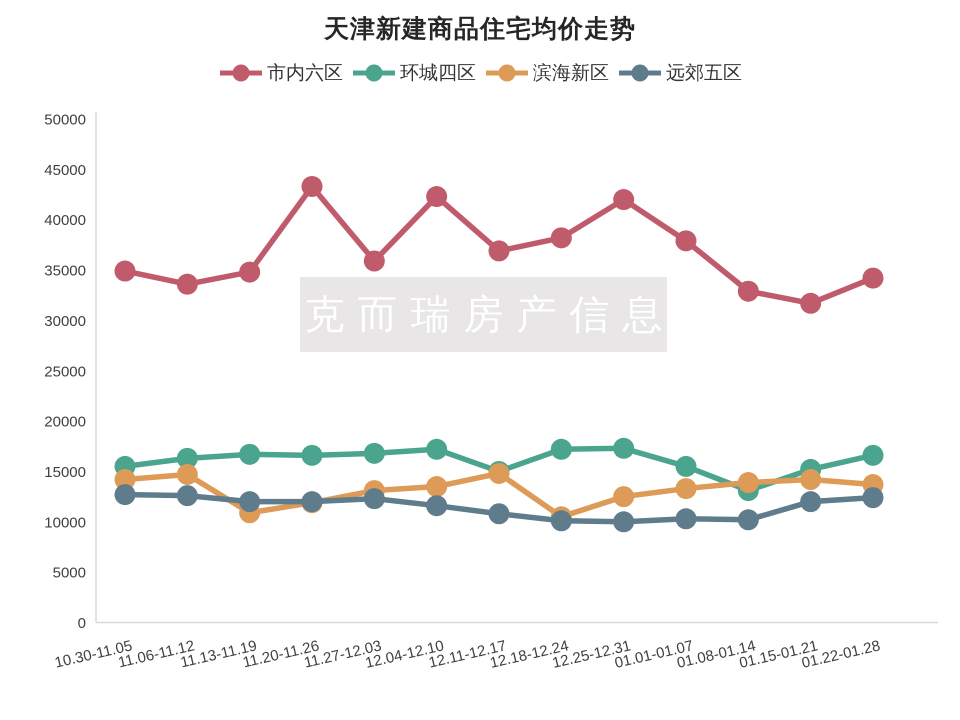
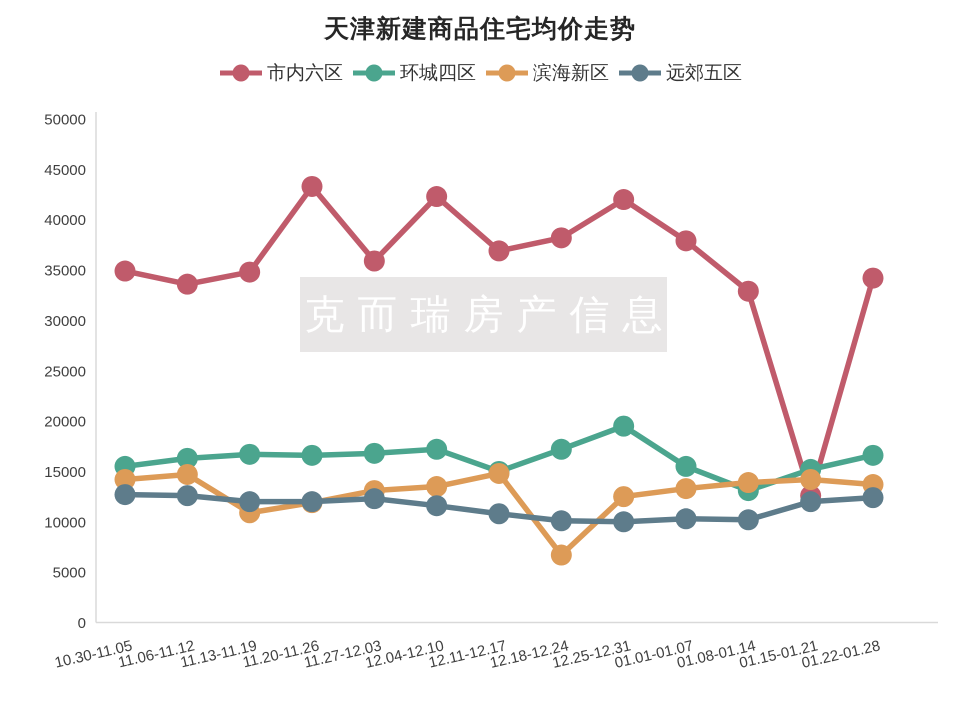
滨海新区/12.18-12.24: 10500 -> 6700
环城四区/12.25-12.31: 17300 -> 19500
市内六区/01.15-01.21: 31700 -> 12600
